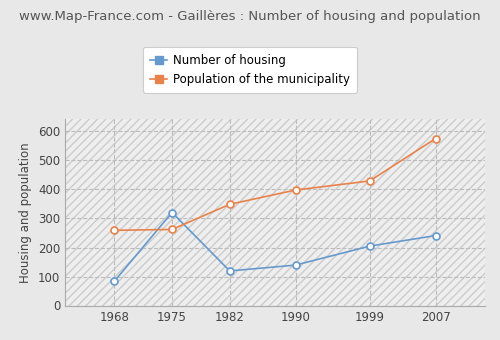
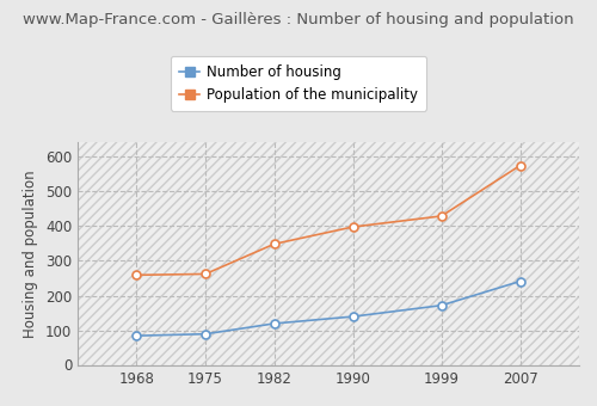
Number of housing/1975: 320 -> 90
Number of housing/1999: 205 -> 172
